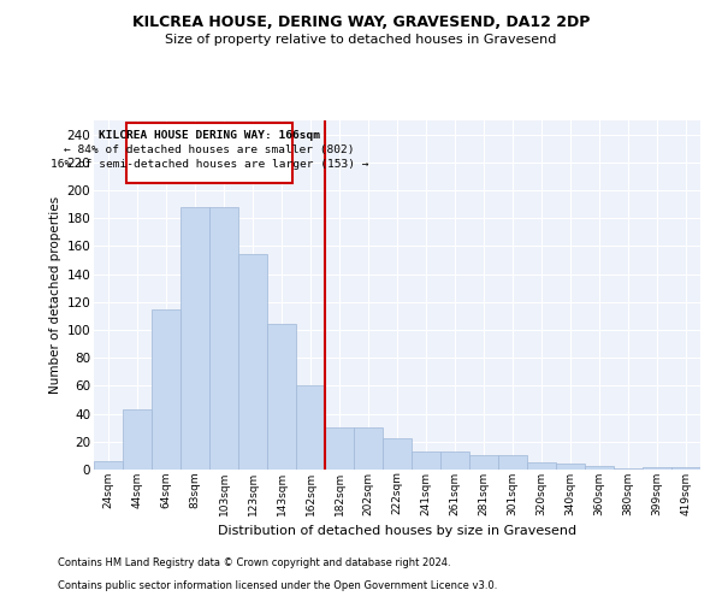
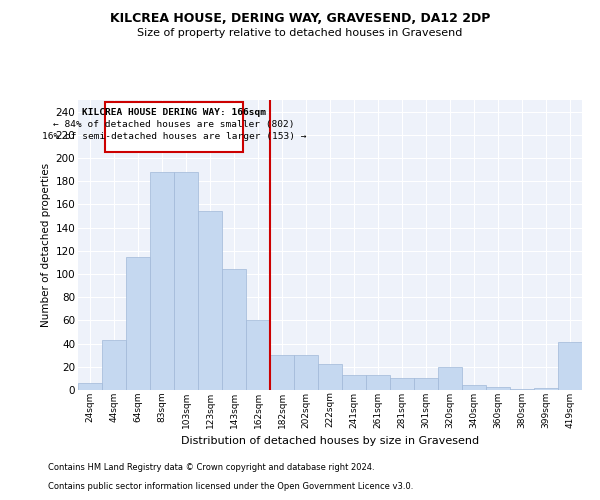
320sqm: 5 -> 20
419sqm: 2 -> 41
